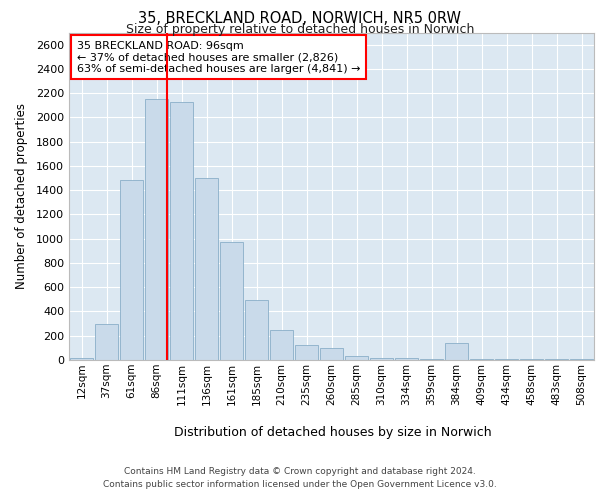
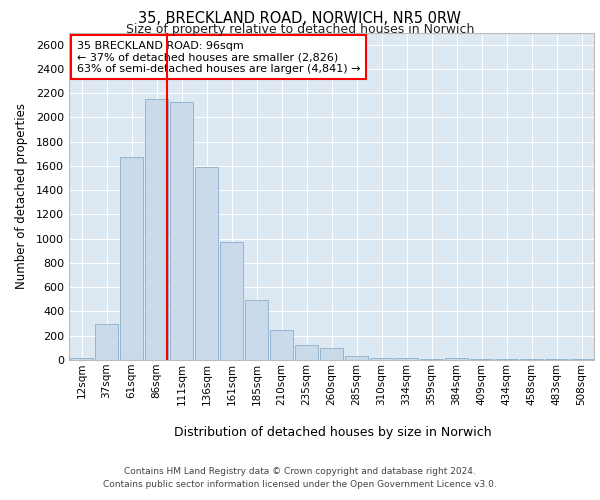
61sqm: 1480 -> 1670
136sqm: 1500 -> 1600
384sqm: 140 -> 20
